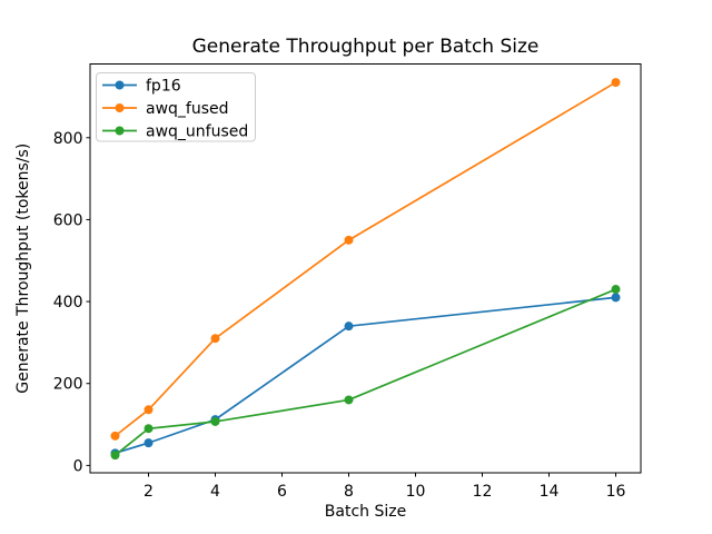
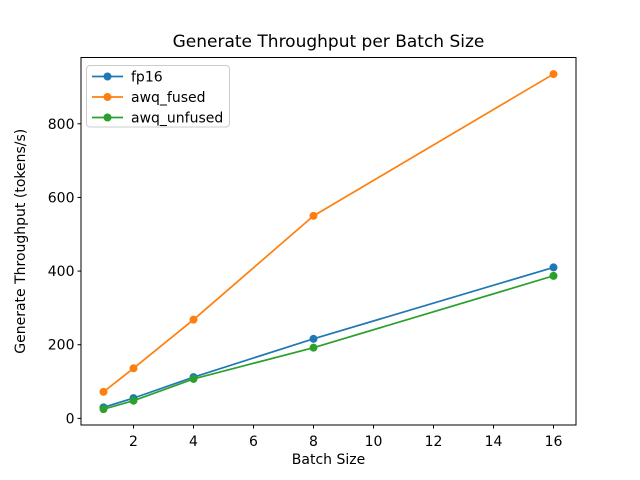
awq_unfused/2: 90 -> 50
awq_fused/4: 310 -> 270
fp16/8: 340 -> 220
awq_unfused/8: 160 -> 190
awq_unfused/16: 430 -> 390
